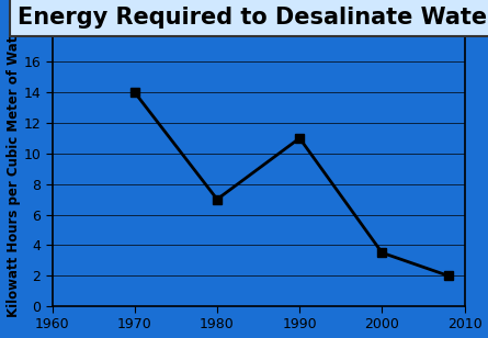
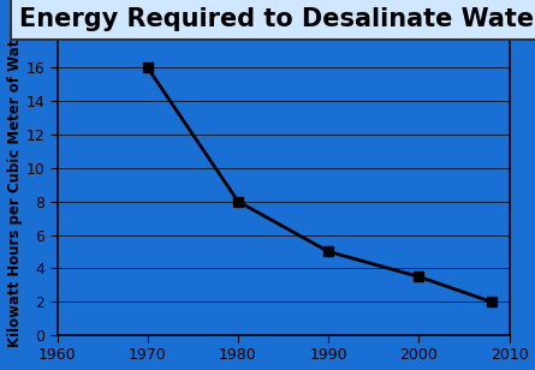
1970: 14.0 -> 16.0
1980: 7.0 -> 8.0
1990: 11.0 -> 5.0
